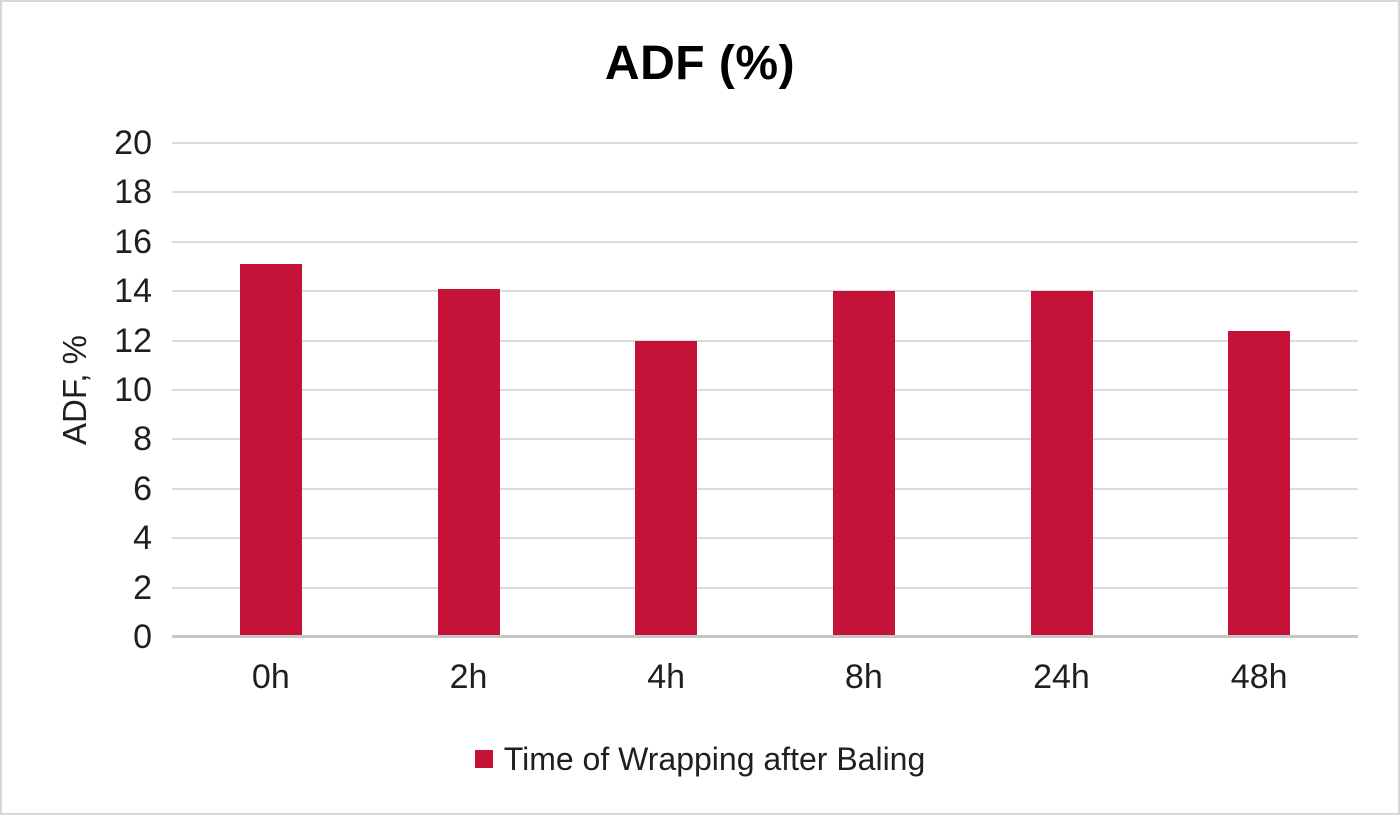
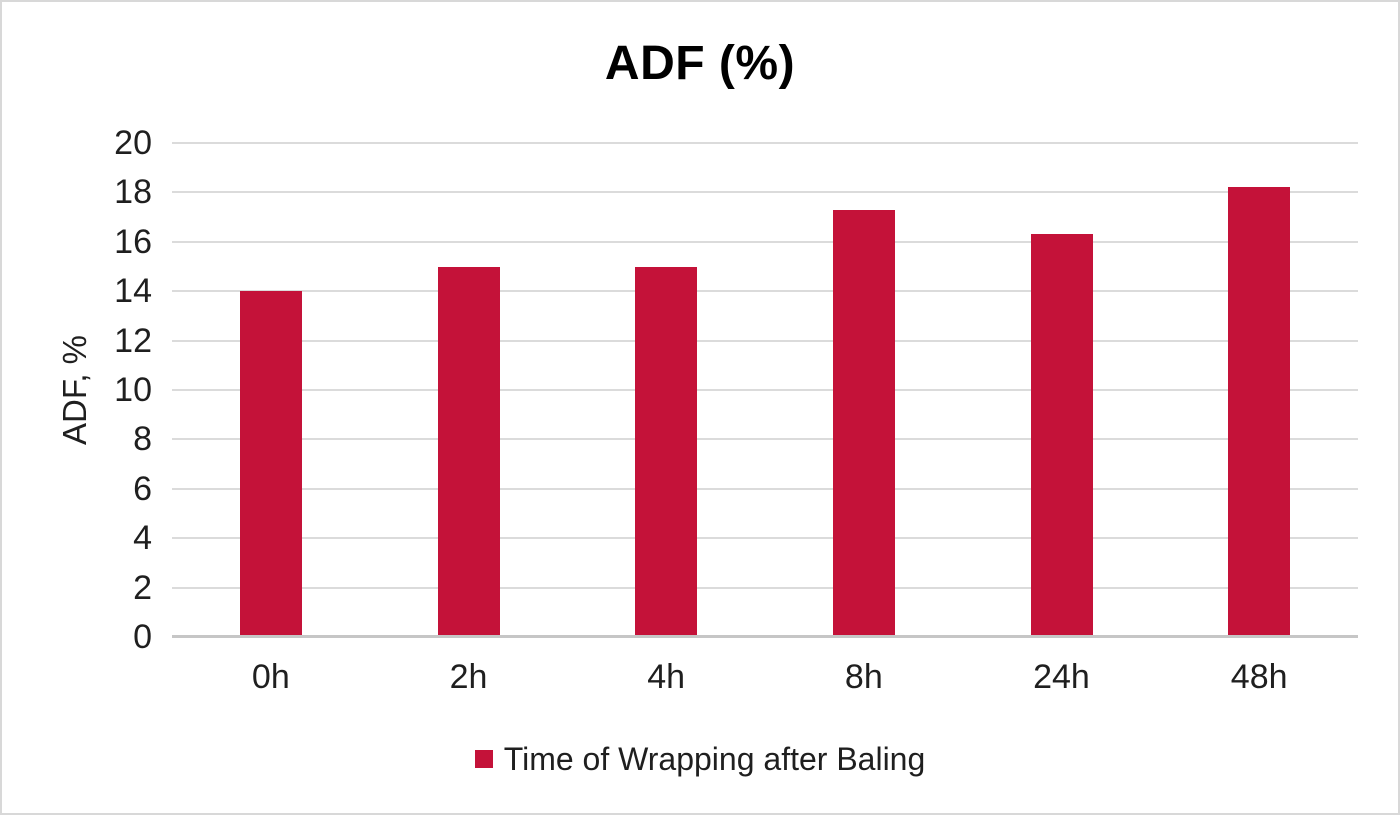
0h: 15.1 -> 14.0
2h: 14.1 -> 15.0
4h: 12.0 -> 15.0
8h: 14.0 -> 17.3
24h: 14.0 -> 16.3
48h: 12.4 -> 18.2
